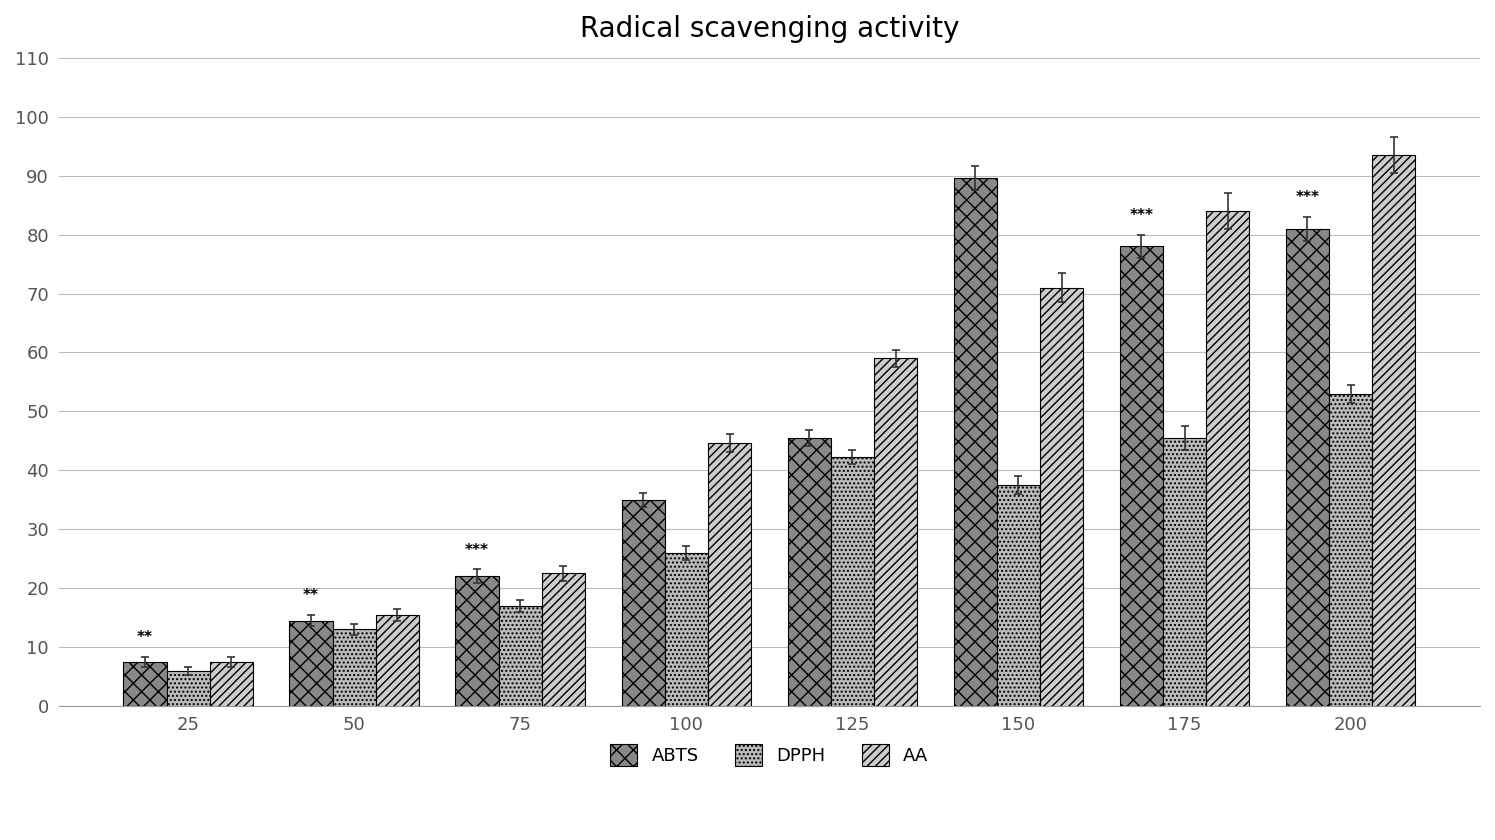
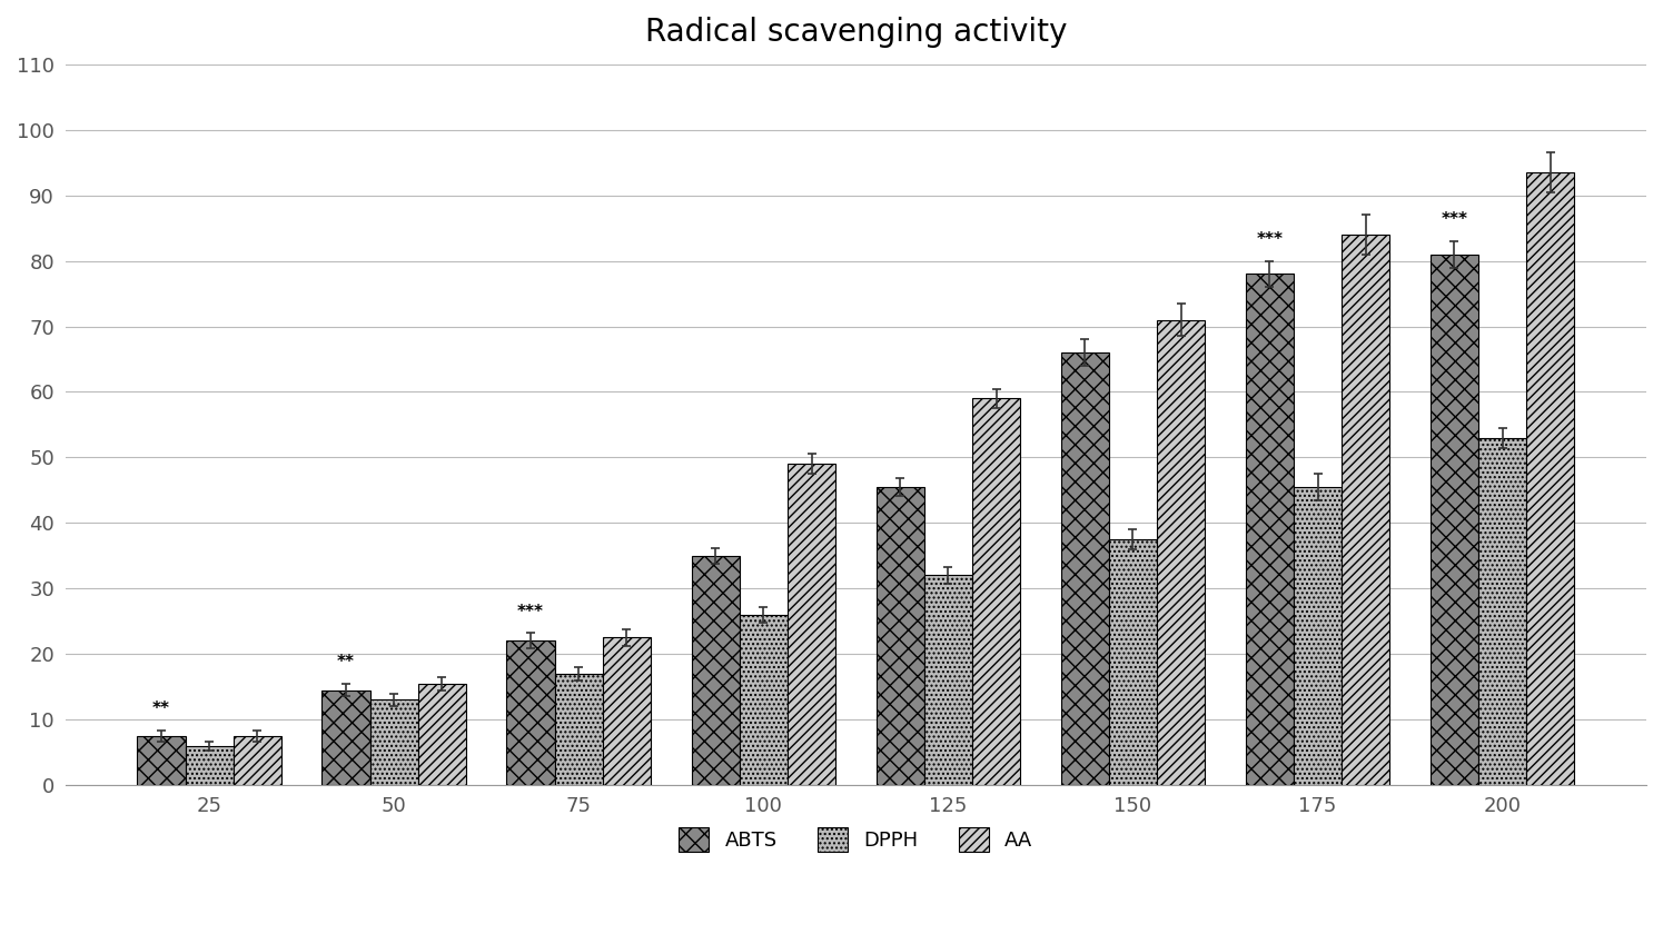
AA/100: 44.6 -> 49.0
DPPH/125: 42.2 -> 32.0
ABTS/150: 89.6 -> 66.0
